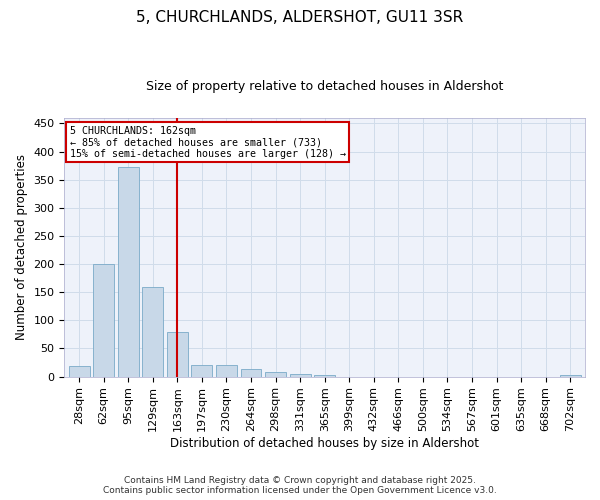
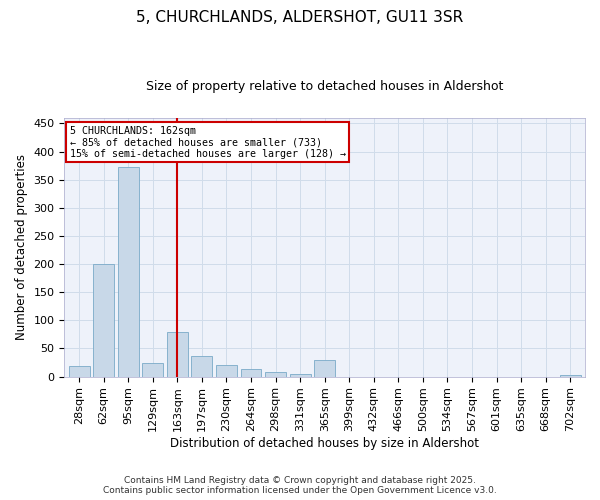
129sqm: 160 -> 24
197sqm: 21 -> 36
365sqm: 2 -> 30
